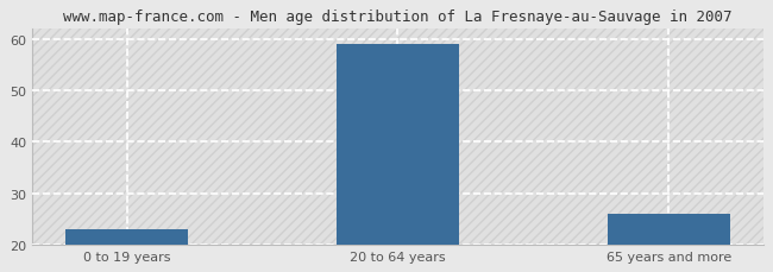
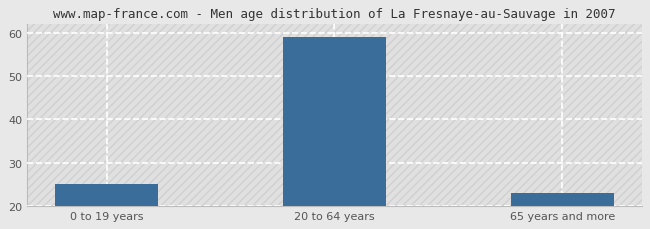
0 to 19 years: 23 -> 25
65 years and more: 26 -> 23
